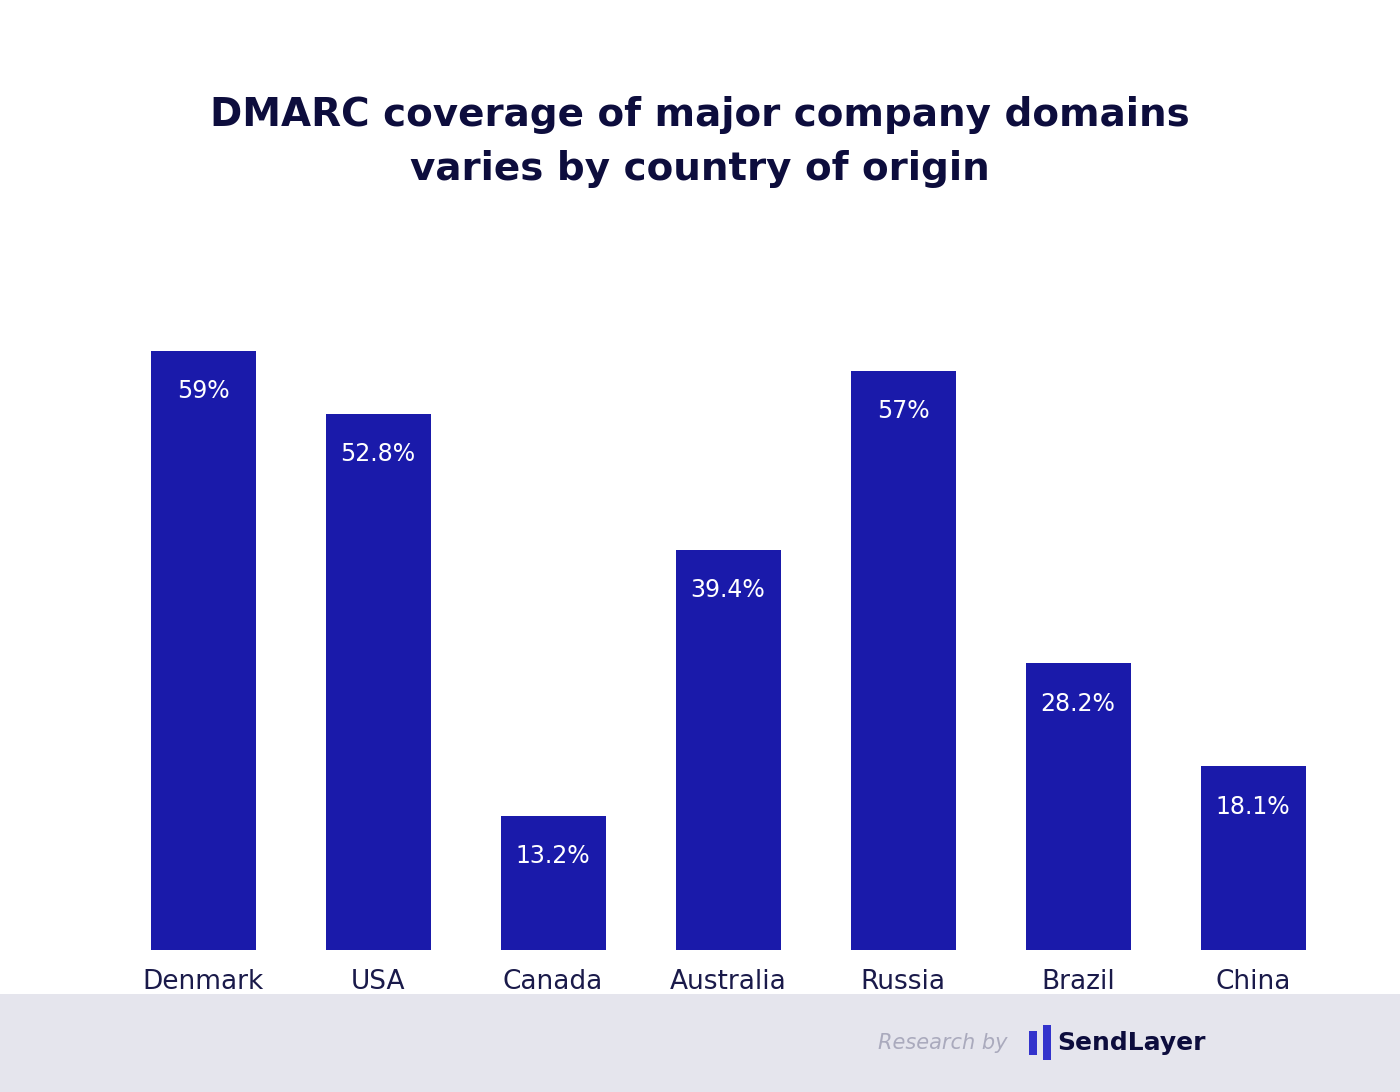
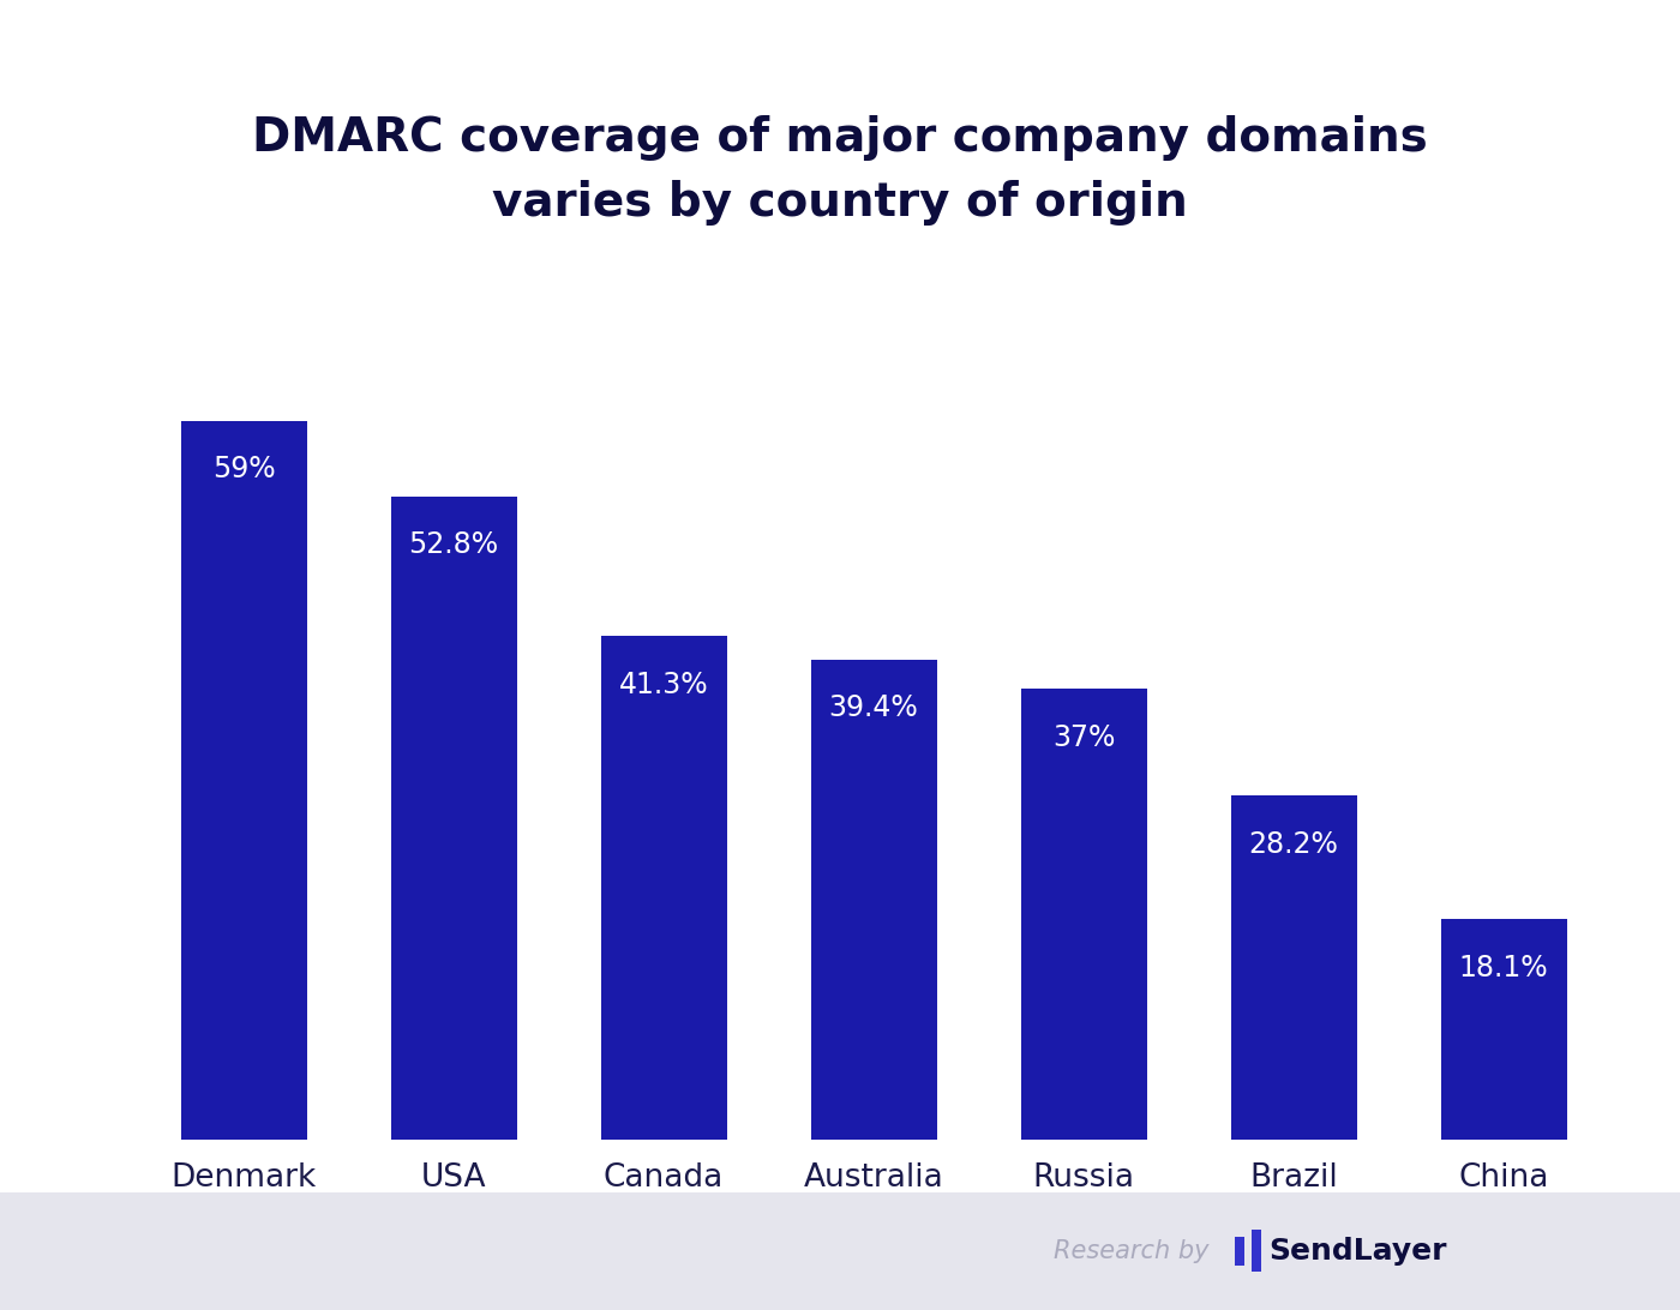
Canada: 13.2% -> 41.3%
Russia: 57% -> 37%
